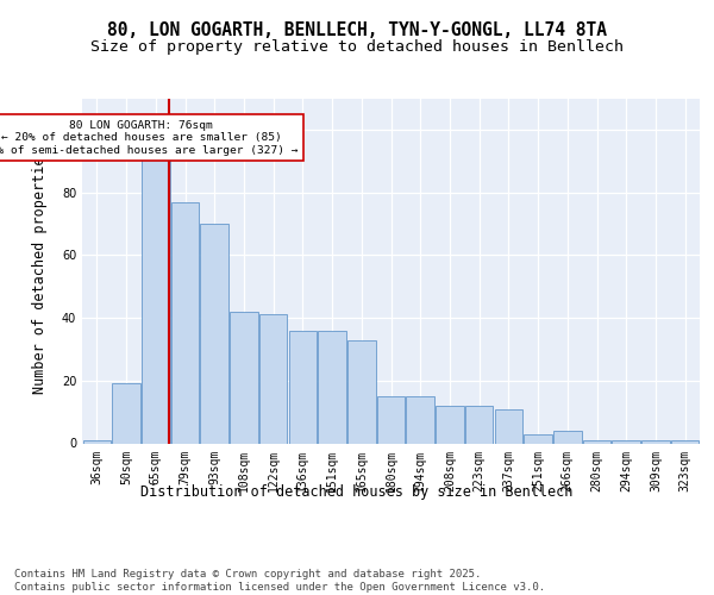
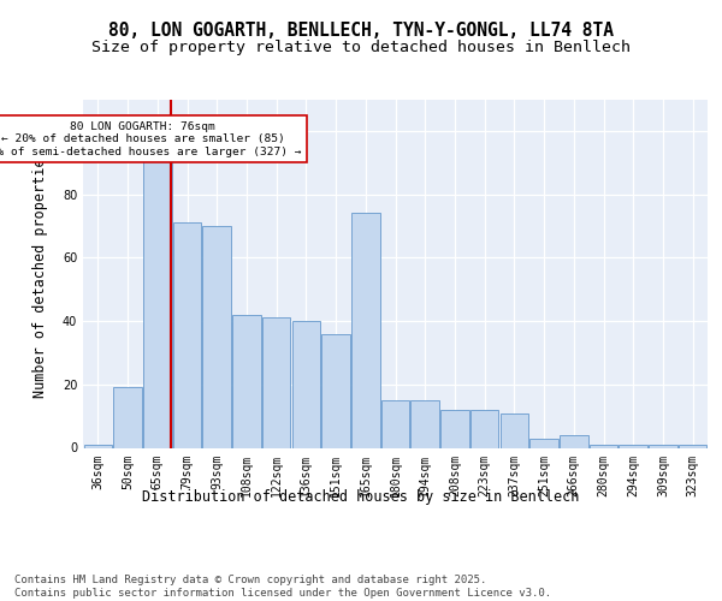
79sqm: 77 -> 71
136sqm: 36 -> 40
165sqm: 33 -> 74
